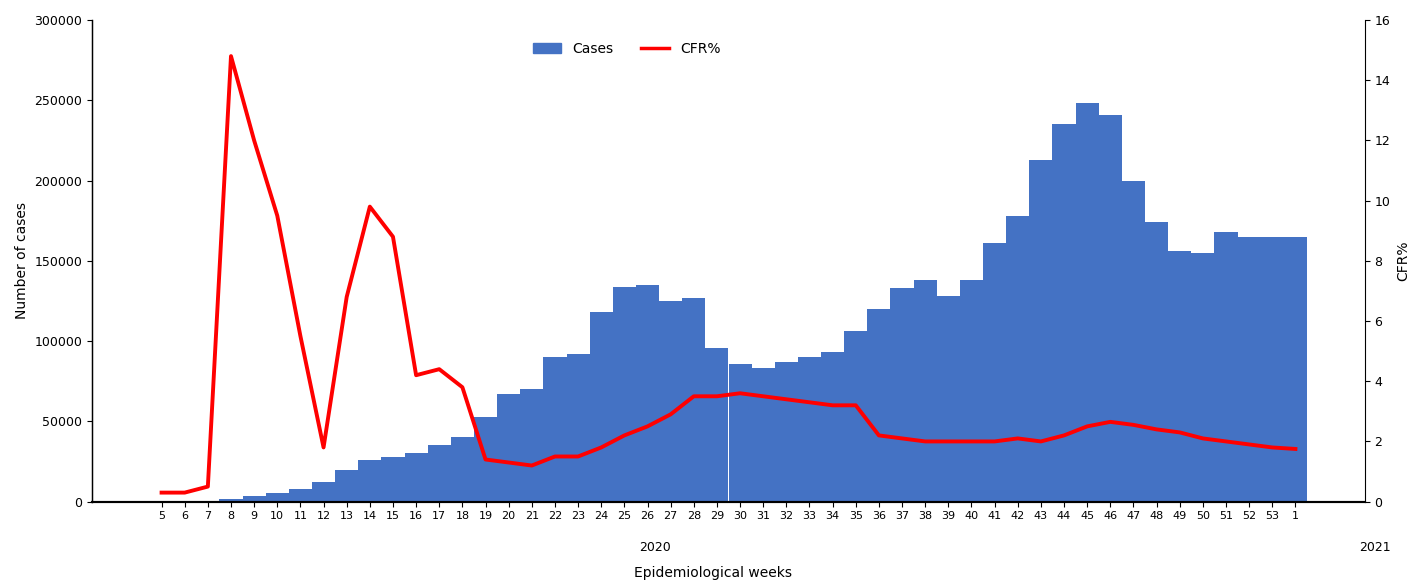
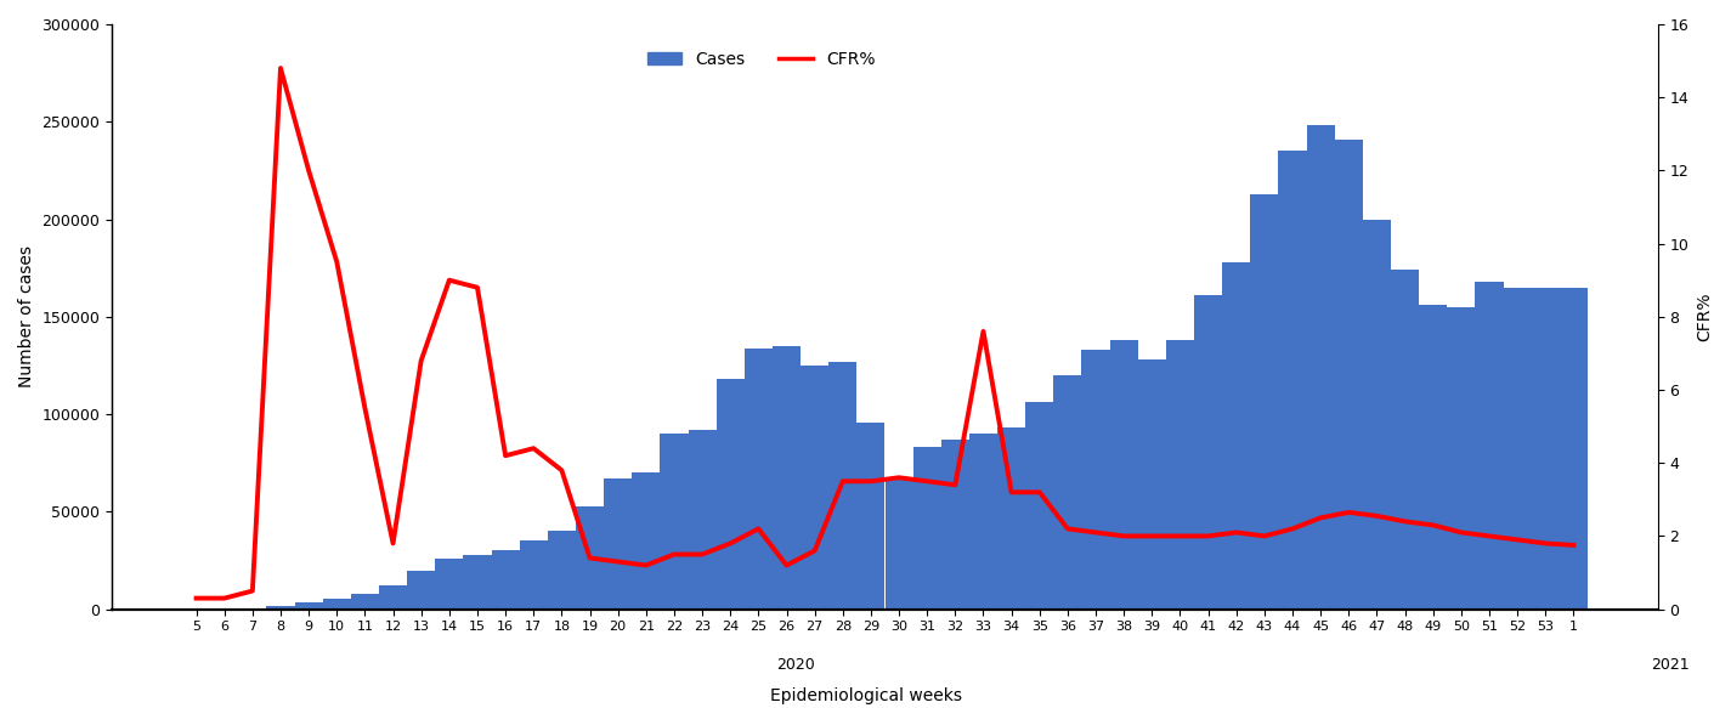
CFR%/14: 9.80 -> 9.00
CFR%/26: 2.50 -> 1.20
CFR%/27: 2.90 -> 1.60
Cases/30: 86000 -> 67000
CFR%/33: 3.30 -> 7.60
